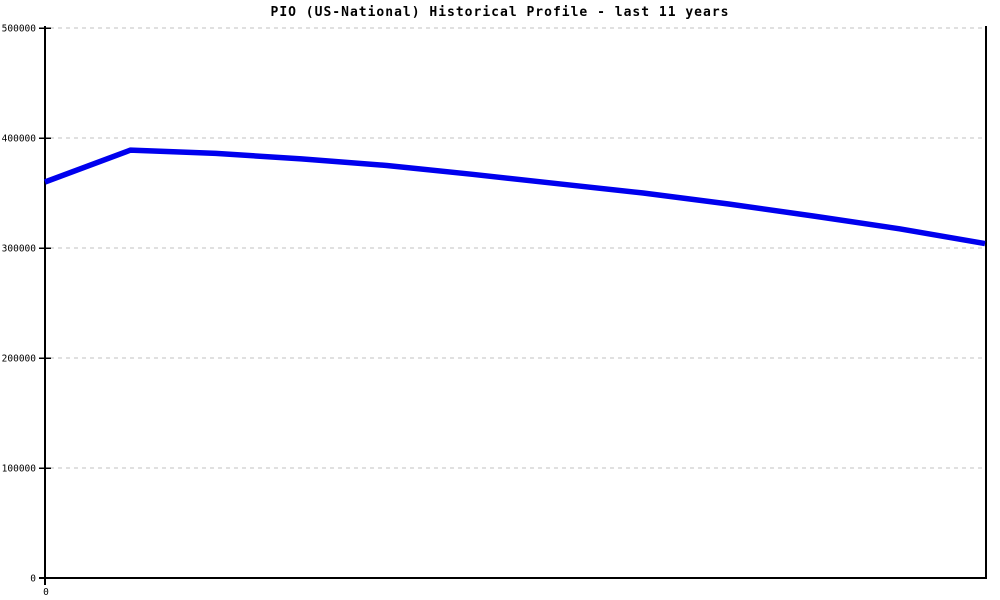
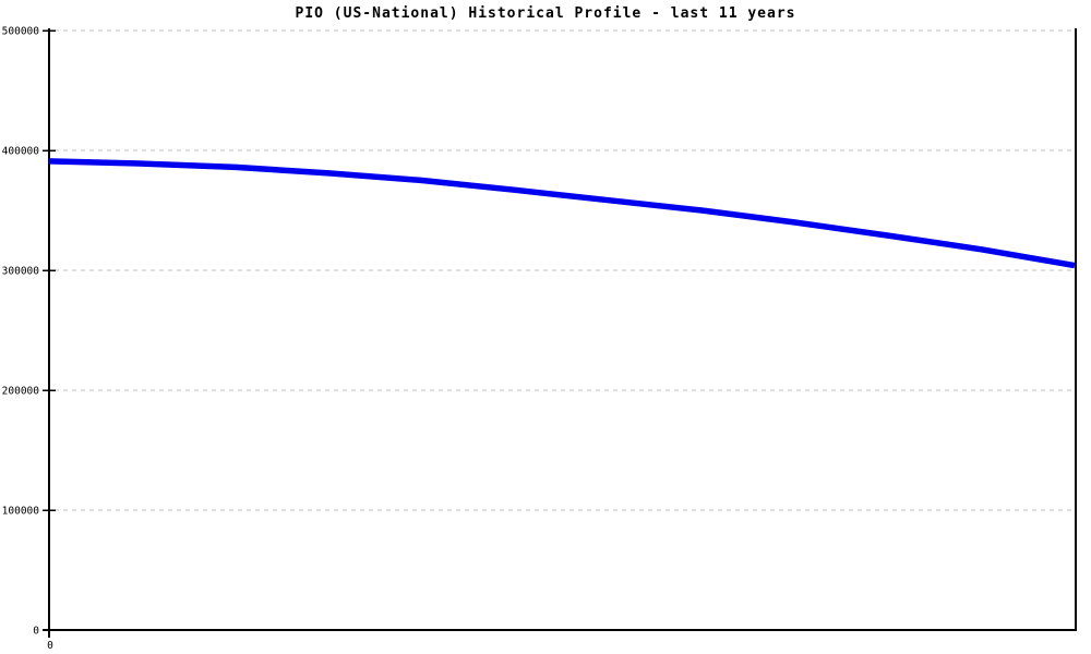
0: 360000 -> 391000
